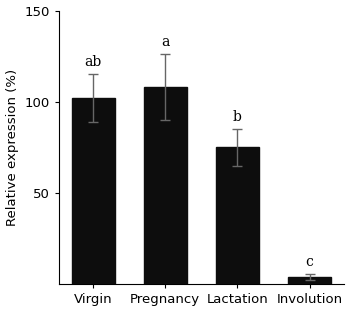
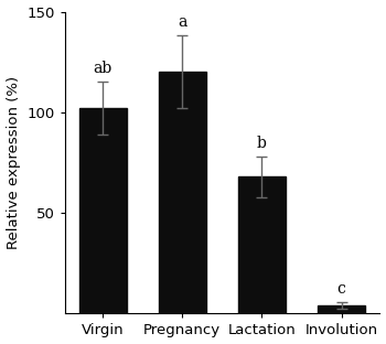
Pregnancy: 108 -> 120
Lactation: 75 -> 68
